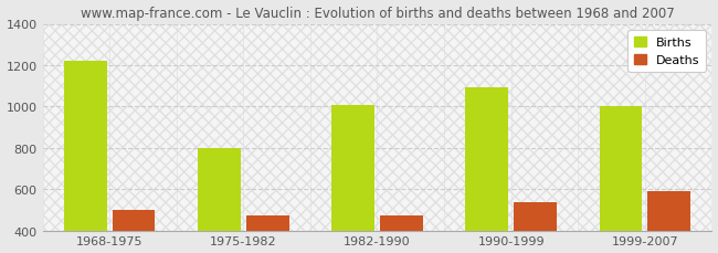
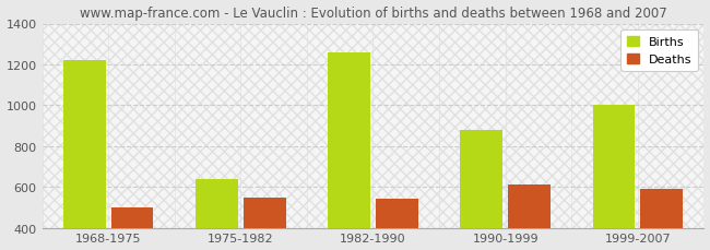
Births/1975-1982: 800 -> 640
Deaths/1975-1982: 470 -> 550
Births/1982-1990: 1000 -> 1260
Deaths/1982-1990: 480 -> 540
Births/1990-1999: 1100 -> 880
Deaths/1990-1999: 540 -> 610
